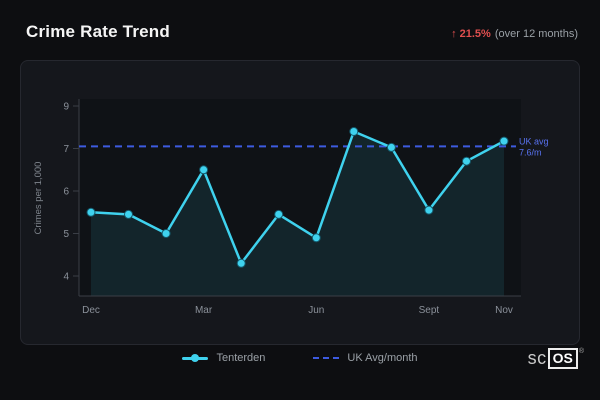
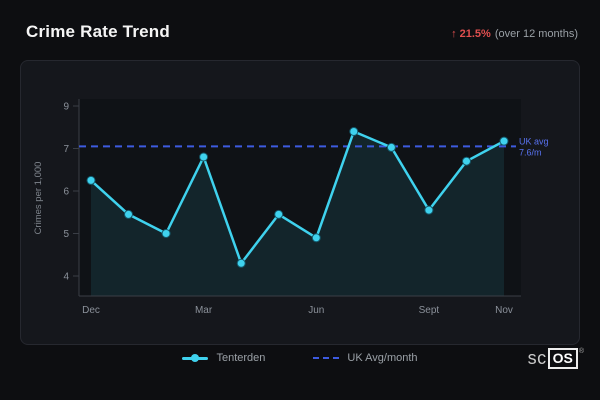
Dec: 5.5 -> 6.2
Mar: 6.5 -> 6.8
